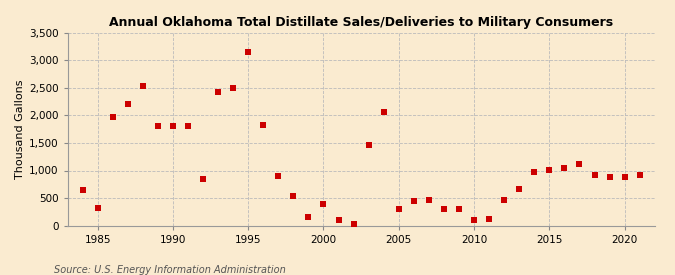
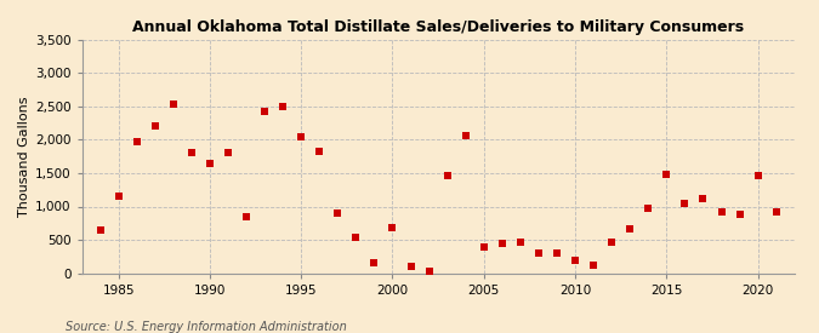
1985: 310 -> 1,160
1990: 1,800 -> 1,640
1995: 3,160 -> 2,040
2000: 390 -> 680
2005: 300 -> 400
2010: 100 -> 200
2015: 1,010 -> 1,480
2020: 880 -> 1,460
